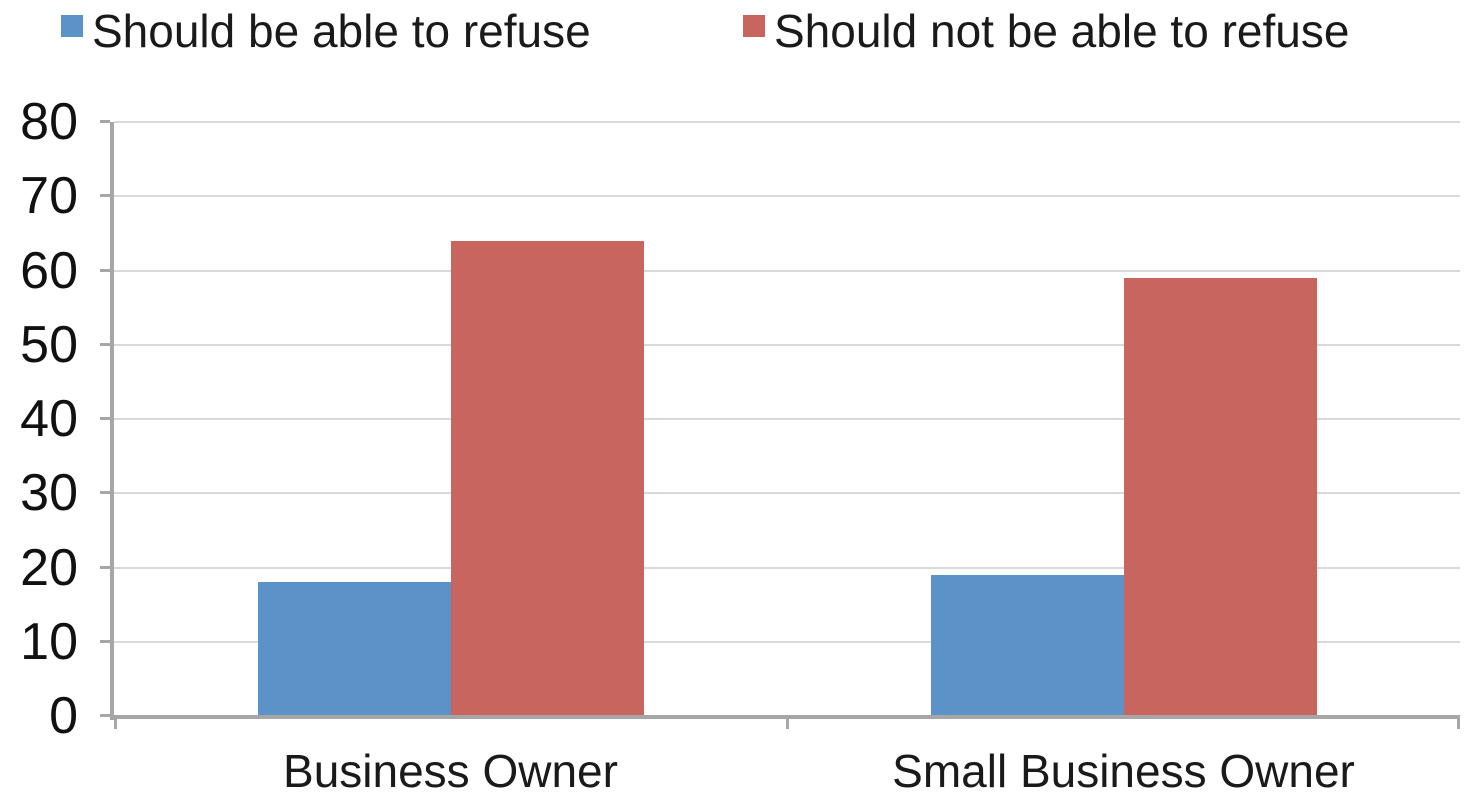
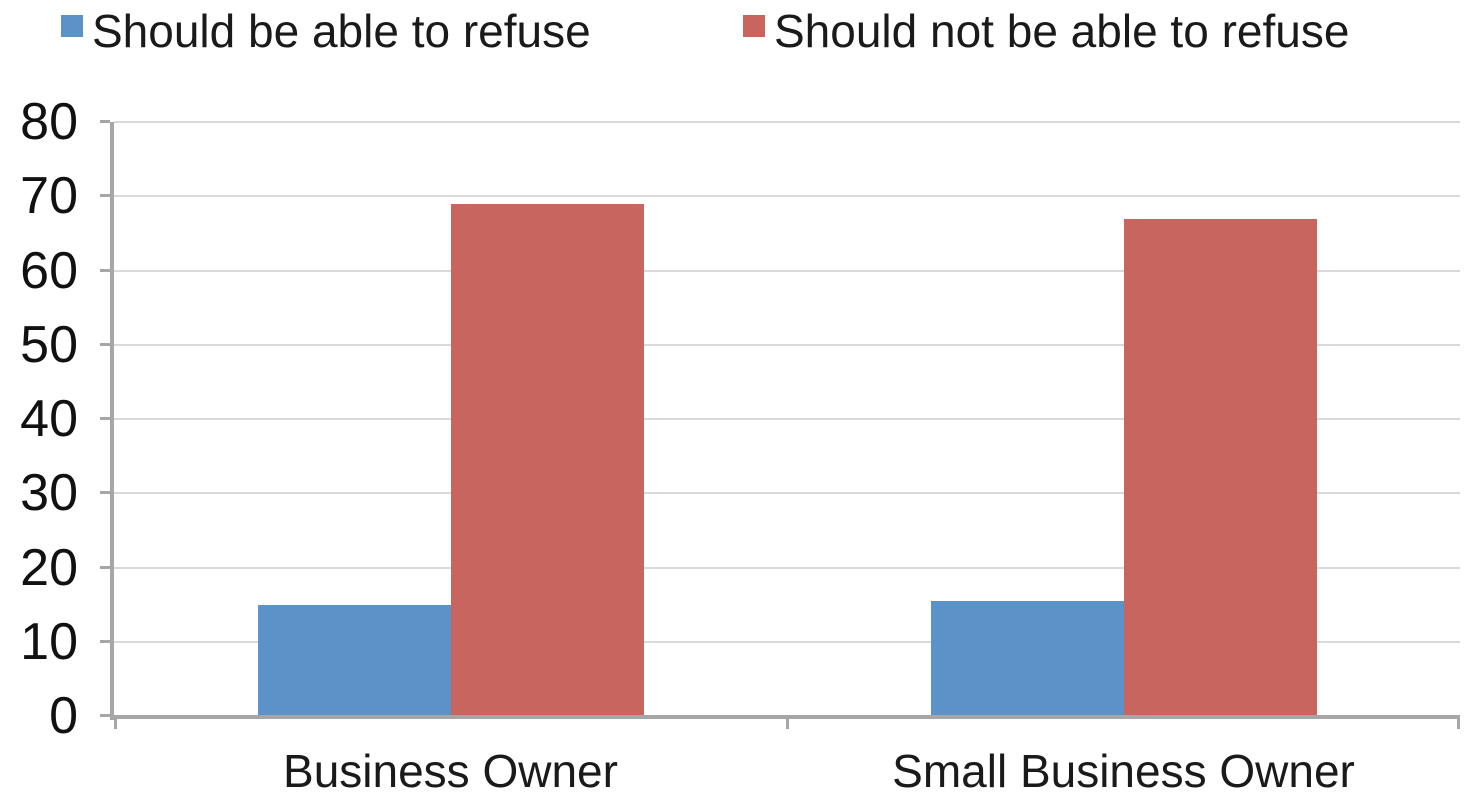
Should be able to refuse/Business Owner: 18 -> 15
Should not be able to refuse/Business Owner: 64 -> 69
Should be able to refuse/Small Business Owner: 19 -> 16
Should not be able to refuse/Small Business Owner: 59 -> 67
